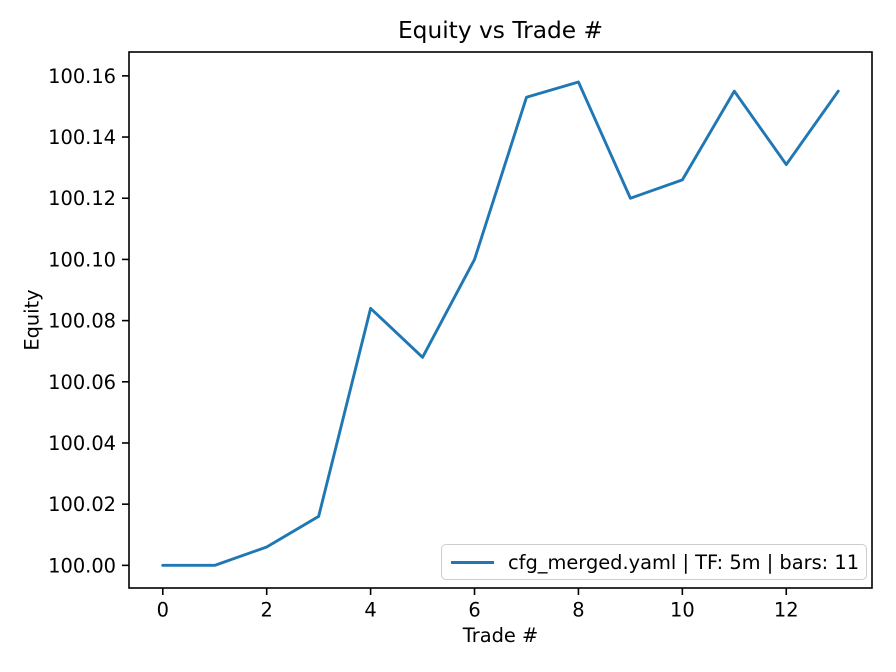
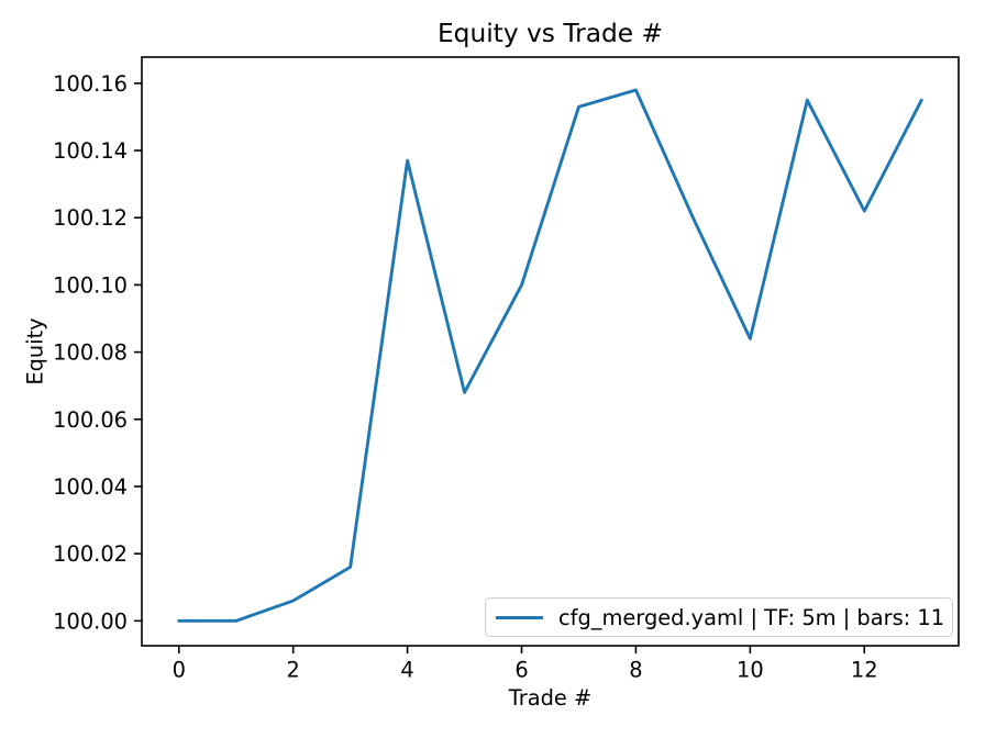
4: 100.084 -> 100.137
10: 100.126 -> 100.084
12: 100.131 -> 100.122
